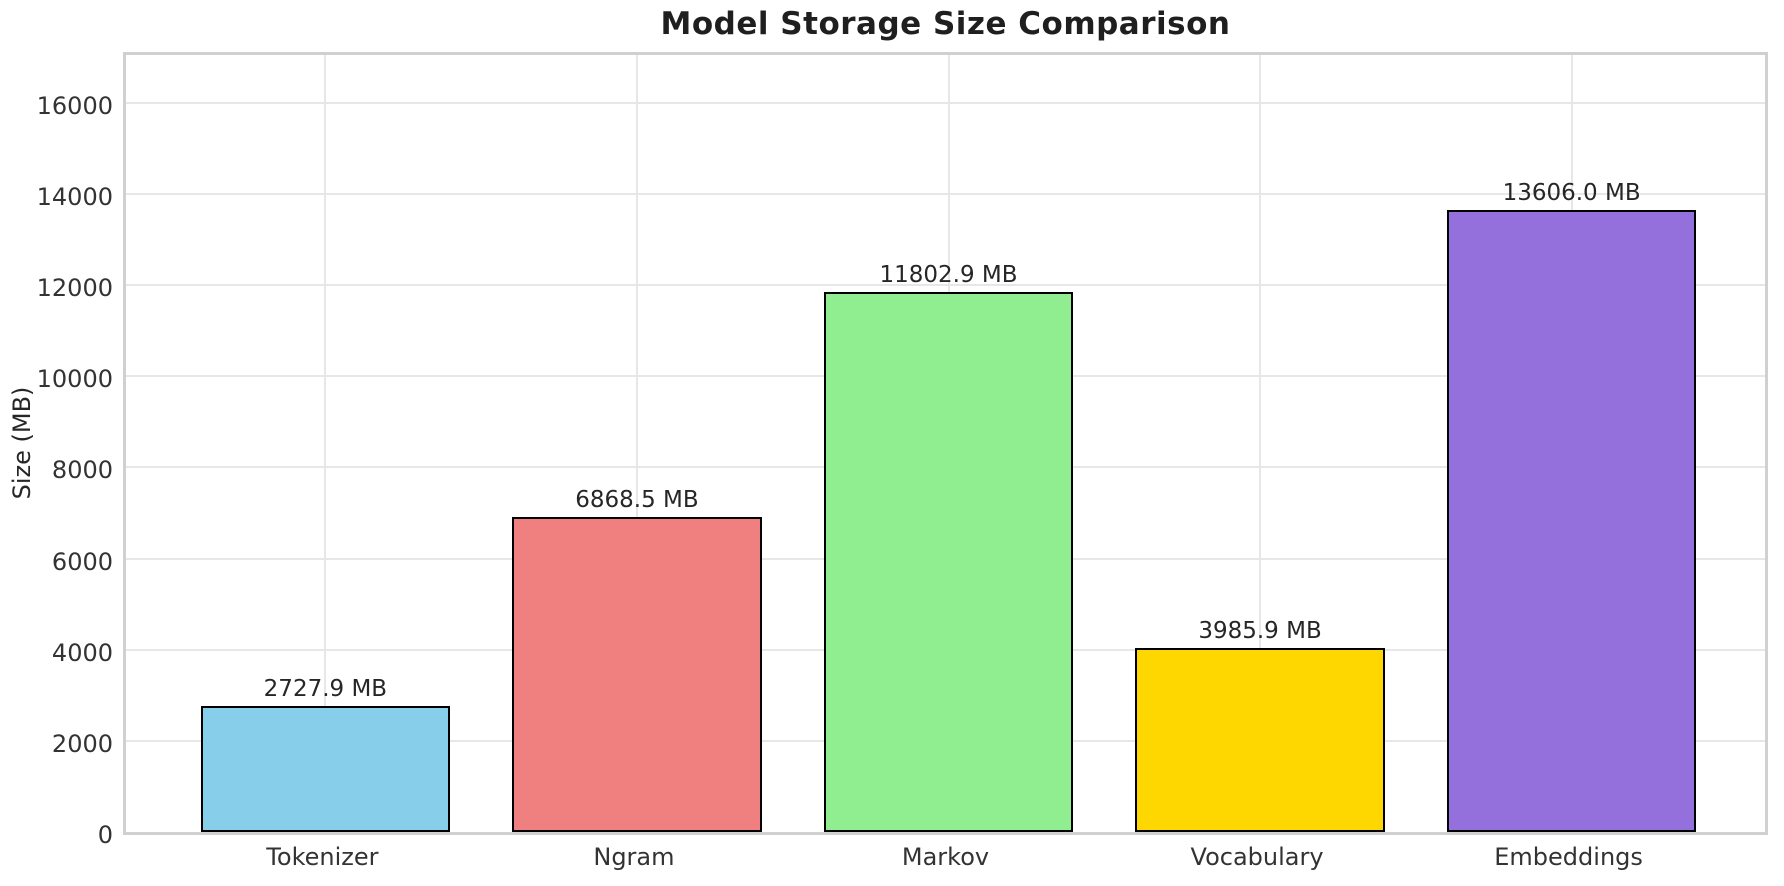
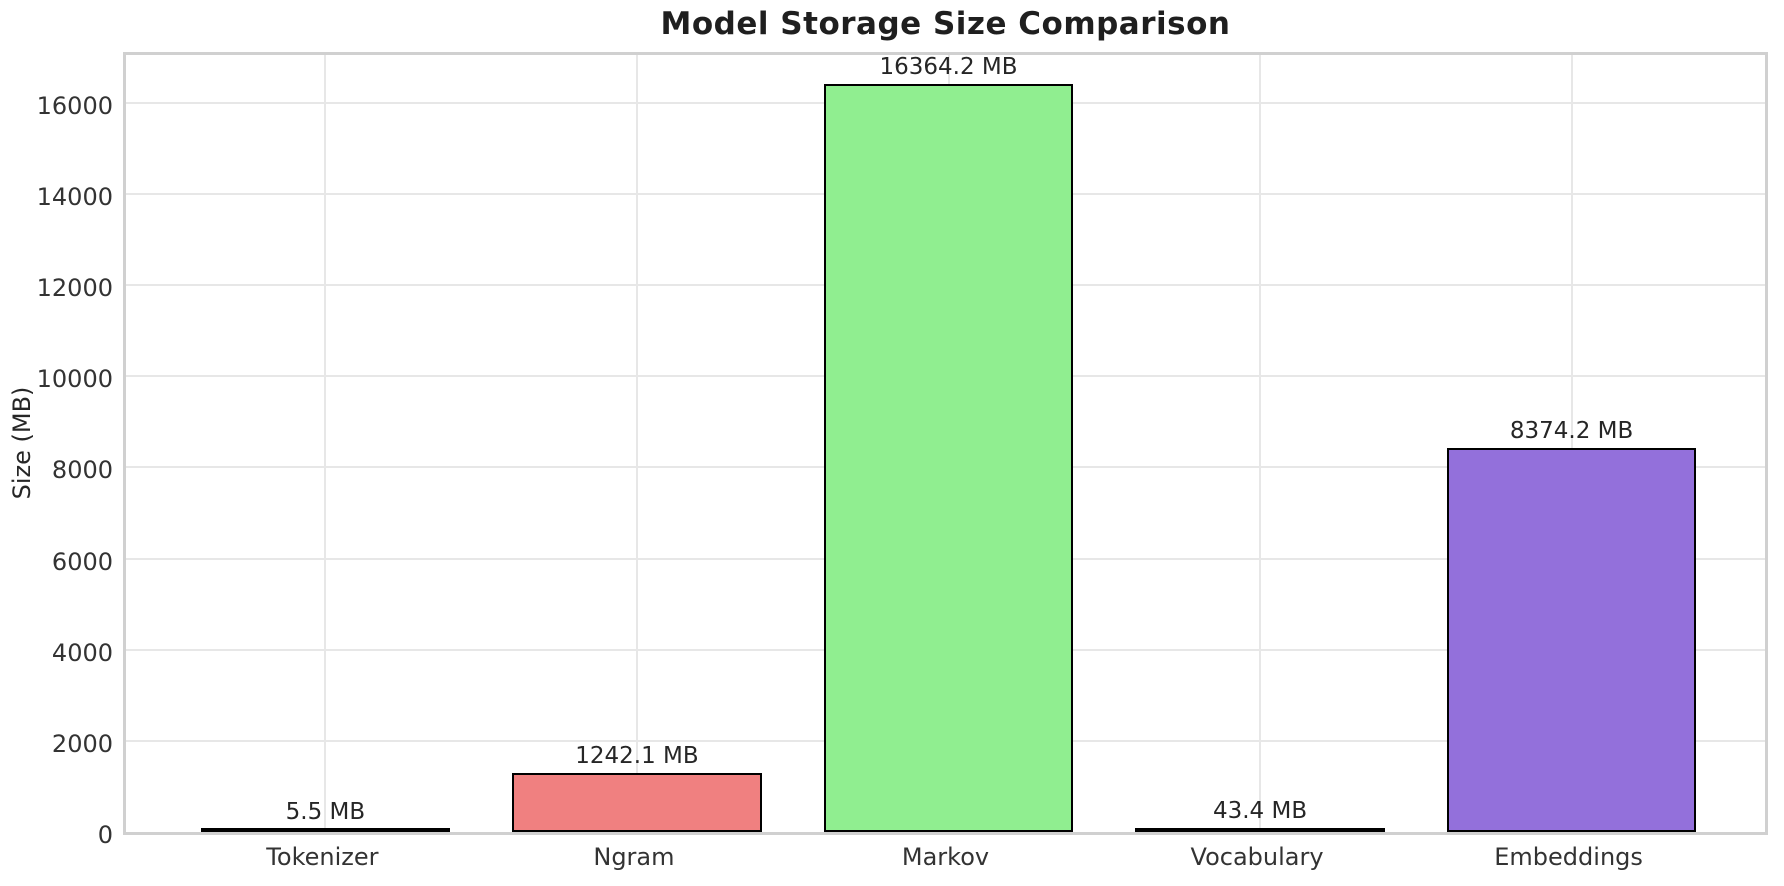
Tokenizer: 2727.9 -> 5.5
Ngram: 6868.5 -> 1242.1
Markov: 11802.9 -> 16364.2
Vocabulary: 3985.9 -> 43.4
Embeddings: 13606.0 -> 8374.2
